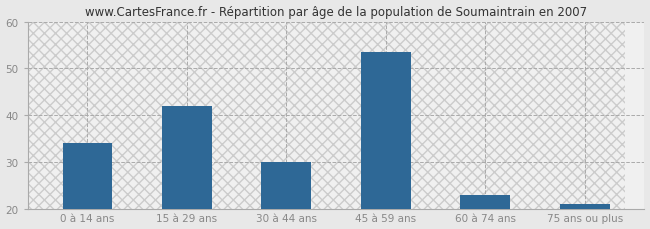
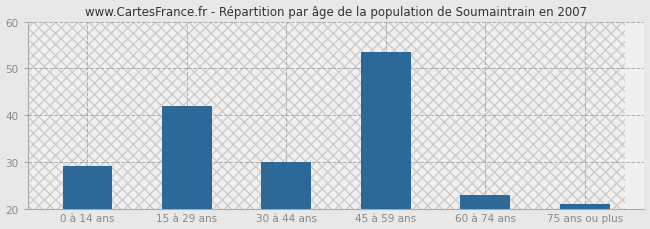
0 à 14 ans: 34.0 -> 29.0
